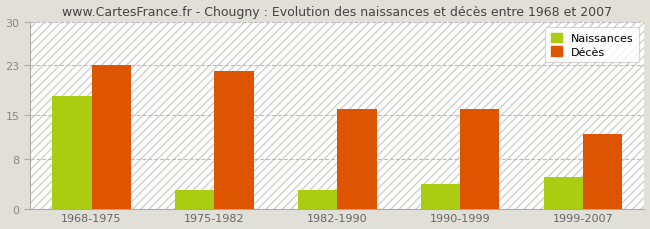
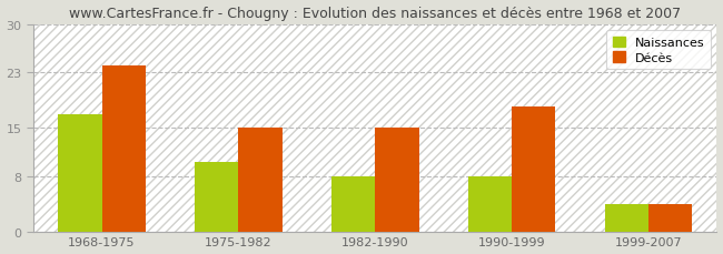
Naissances/1968-1975: 18 -> 17
Décès/1968-1975: 23 -> 24
Naissances/1975-1982: 3 -> 10
Décès/1975-1982: 22 -> 15
Naissances/1982-1990: 3 -> 8
Décès/1982-1990: 16 -> 15
Naissances/1990-1999: 4 -> 8
Décès/1990-1999: 16 -> 18
Naissances/1999-2007: 5 -> 4
Décès/1999-2007: 12 -> 4
